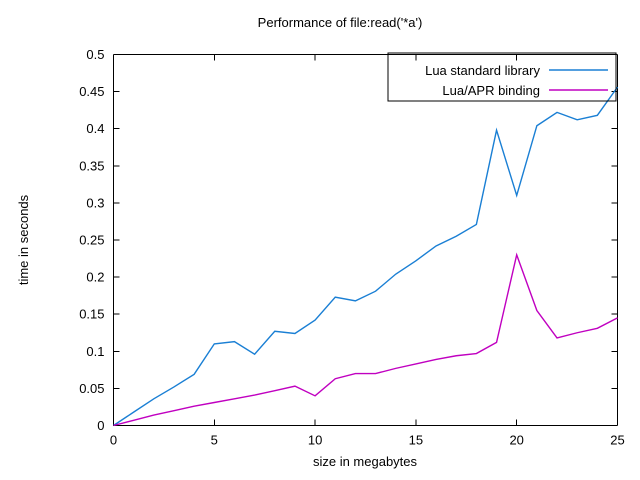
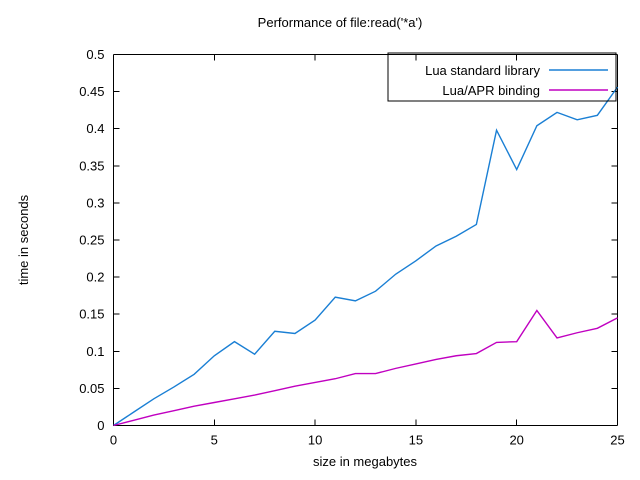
Lua standard library/5: 0.11 -> 0.09
Lua/APR binding/10: 0.04 -> 0.06
Lua standard library/20: 0.31 -> 0.34
Lua/APR binding/20: 0.23 -> 0.11
